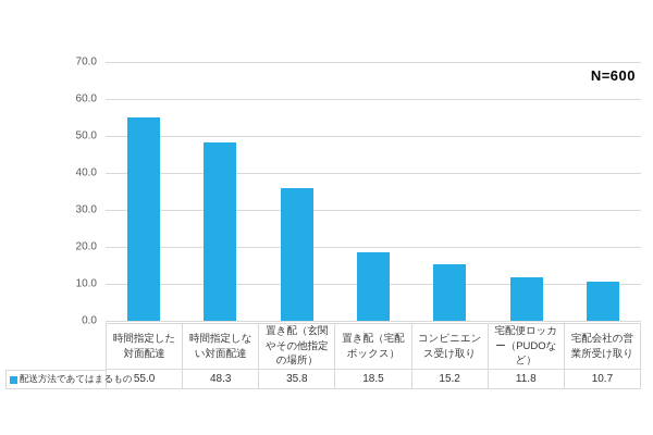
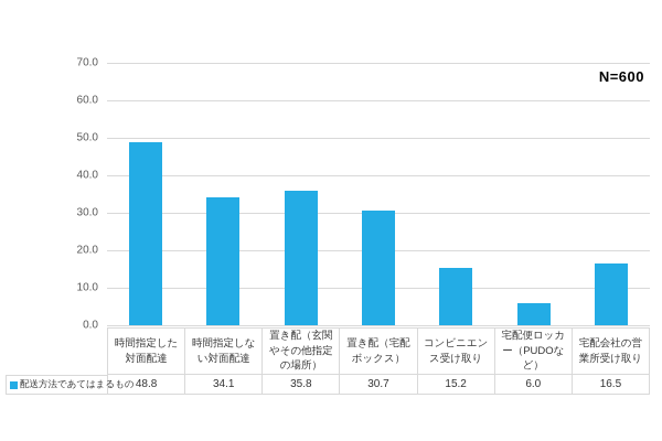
時間指定した対面配達: 55.0 -> 48.8
時間指定しない対面配達: 48.3 -> 34.1
置き配（宅配ボックス）: 18.5 -> 30.7
宅配便ロッカー（PUDOなど）: 11.8 -> 6.0
宅配会社の営業所受け取り: 10.7 -> 16.5
